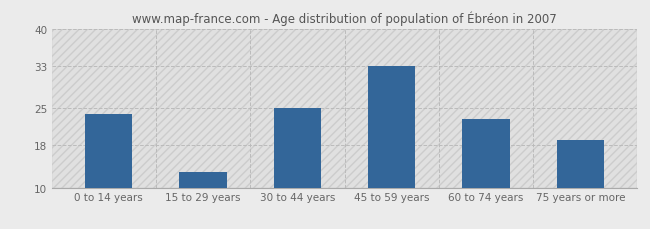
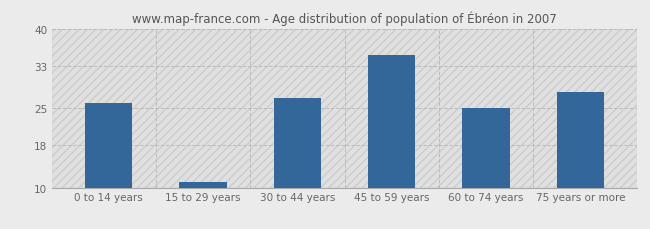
0 to 14 years: 24 -> 26
15 to 29 years: 13 -> 11
30 to 44 years: 25 -> 27
45 to 59 years: 33 -> 35
60 to 74 years: 23 -> 25
75 years or more: 19 -> 28
